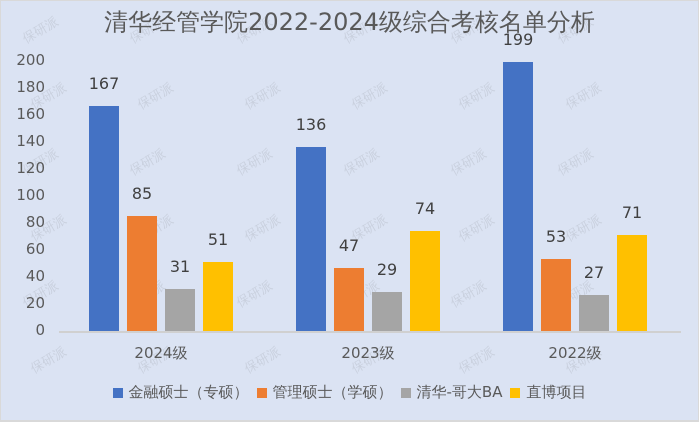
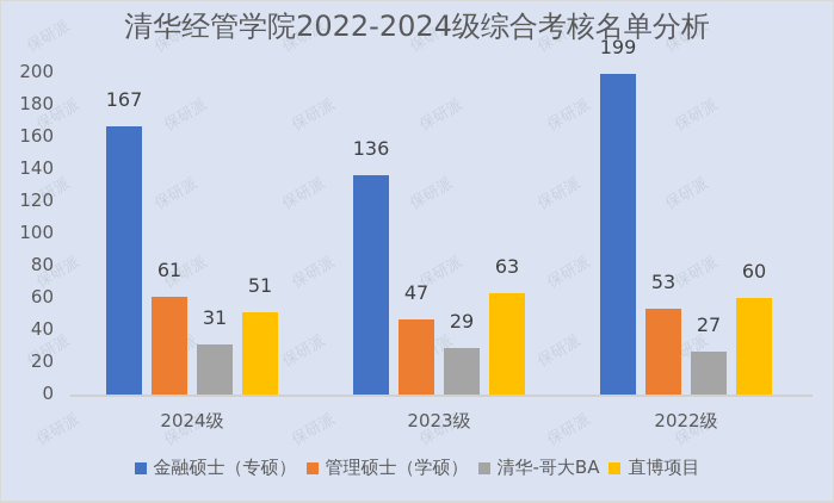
管理硕士（学硕）/2024级: 85 -> 61
直博项目/2023级: 74 -> 63
直博项目/2022级: 71 -> 60
